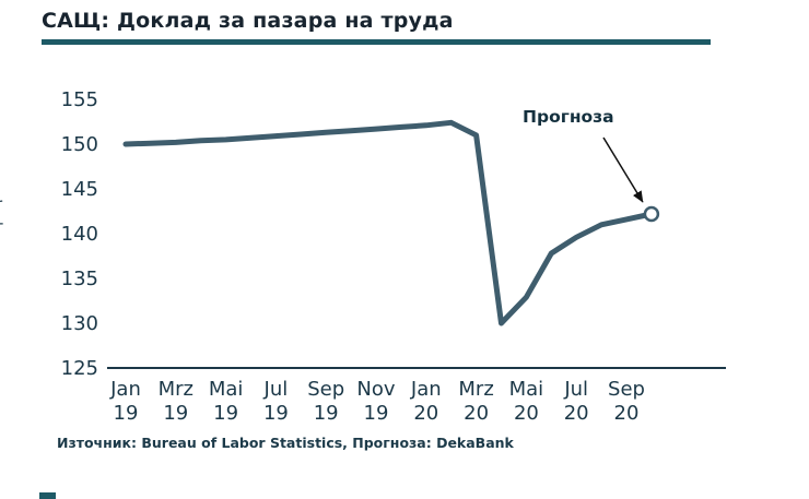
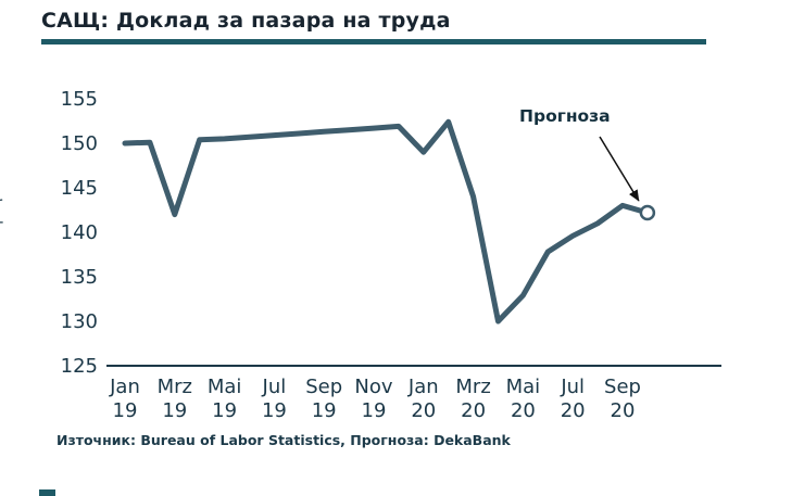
Mrz 19: 150 -> 142
Jan 20: 152 -> 149
Mrz 20: 151 -> 144
Sep 20: 142 -> 143
